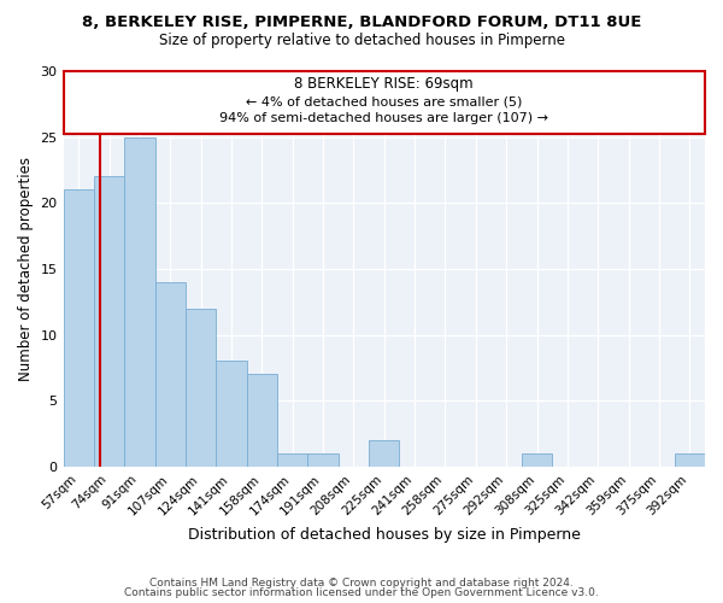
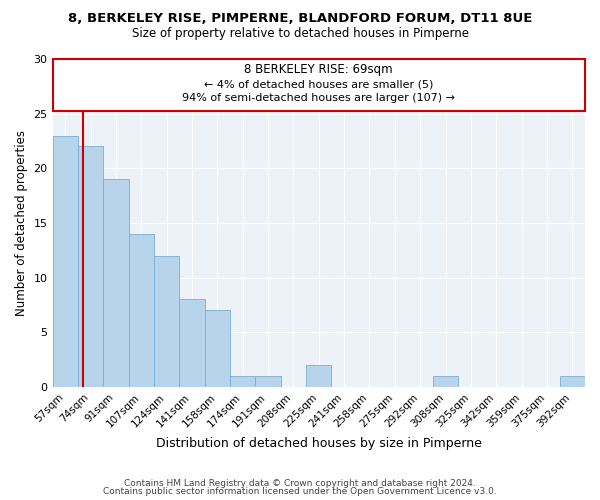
57sqm: 21 -> 23
91sqm: 25 -> 19
